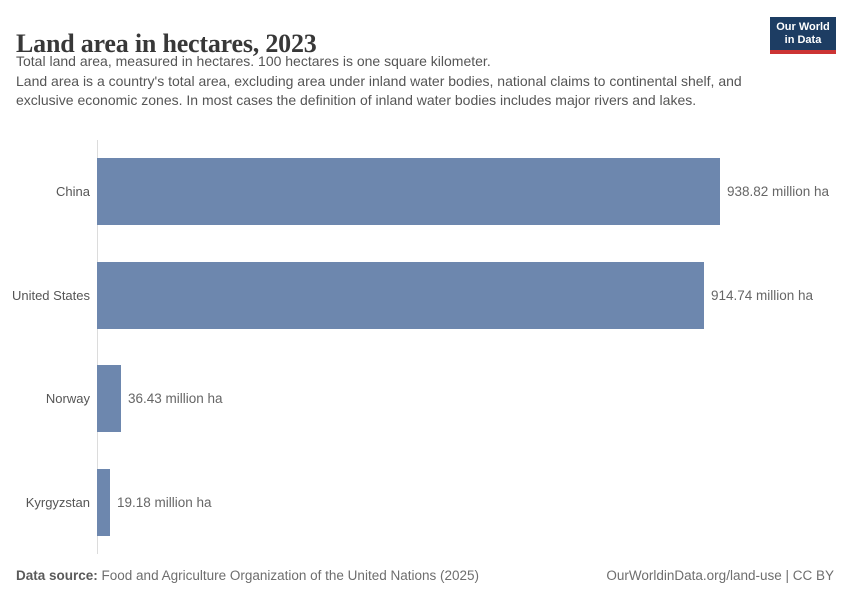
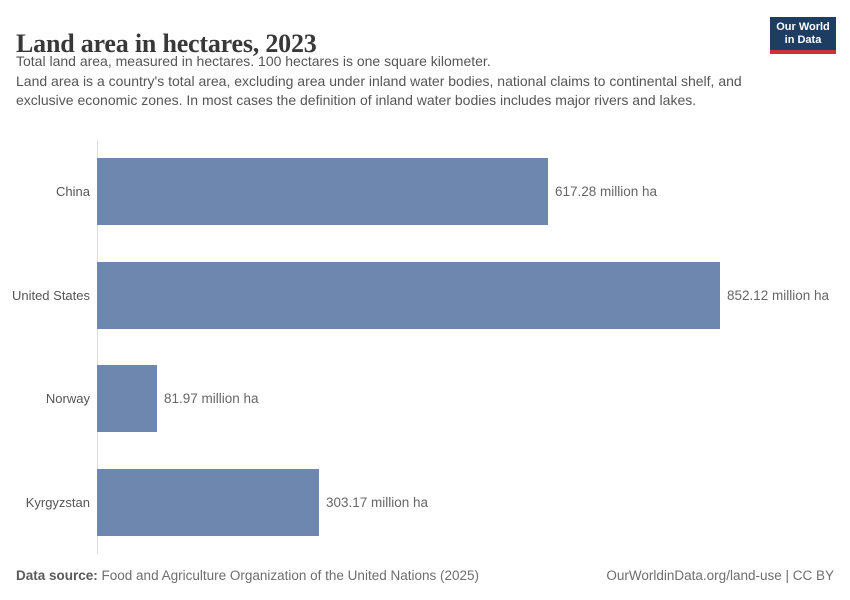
China: 938.82 -> 617.28
United States: 914.74 -> 852.12
Norway: 36.43 -> 81.97
Kyrgyzstan: 19.18 -> 303.17
